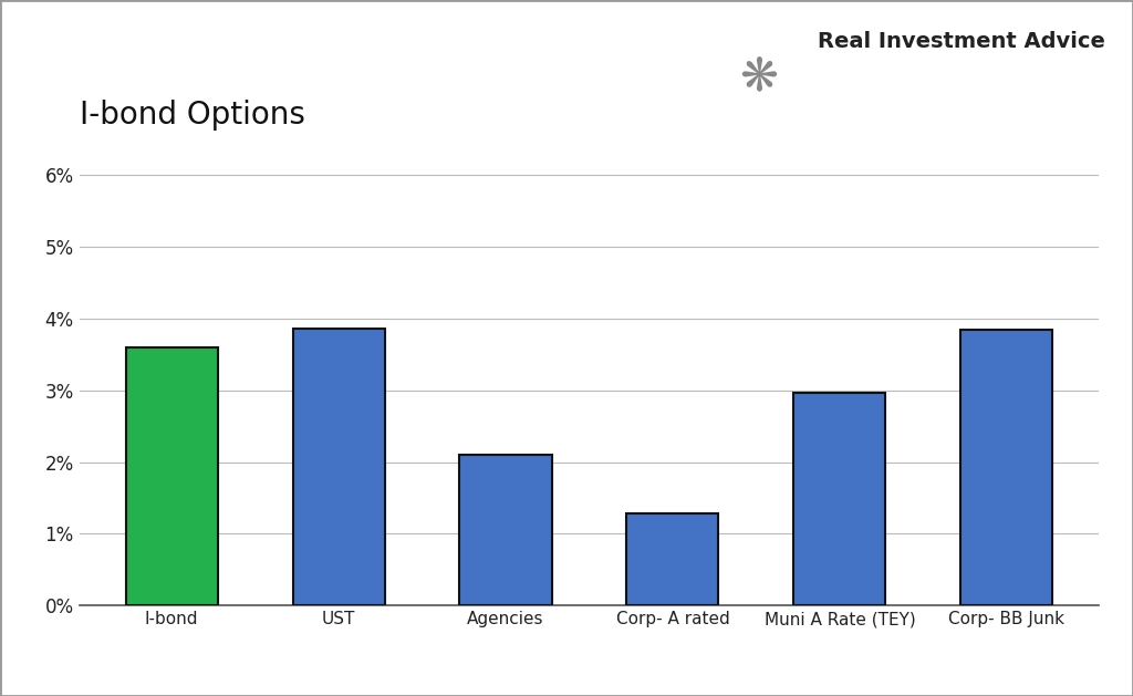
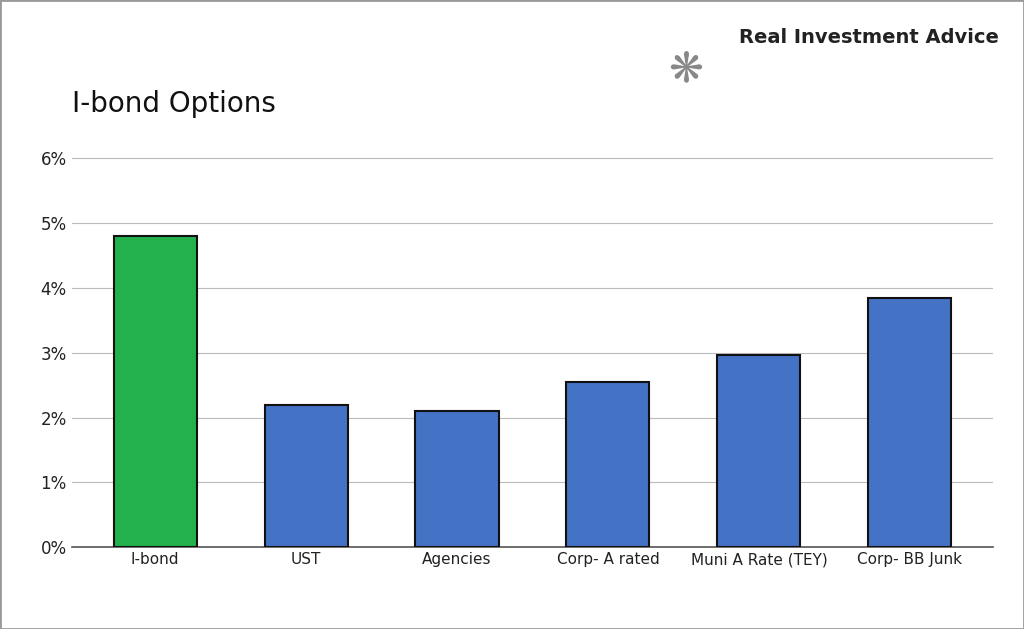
I-bond: 3.60% -> 4.80%
UST: 3.86% -> 2.20%
Corp- A rated: 1.28% -> 2.55%
